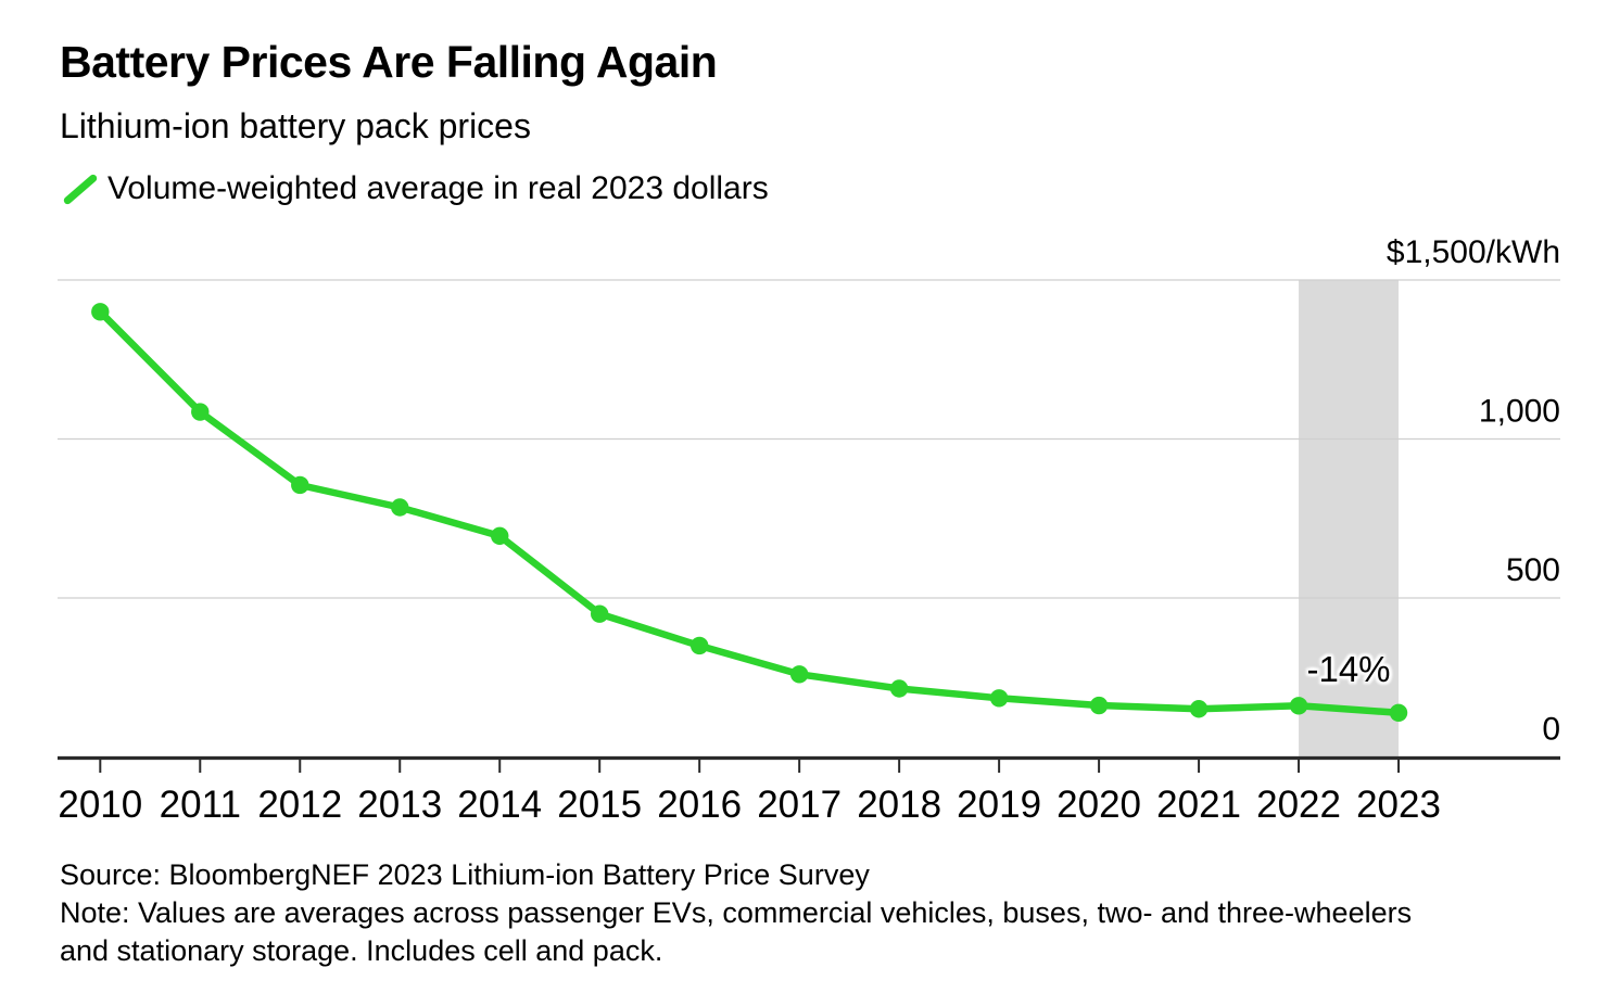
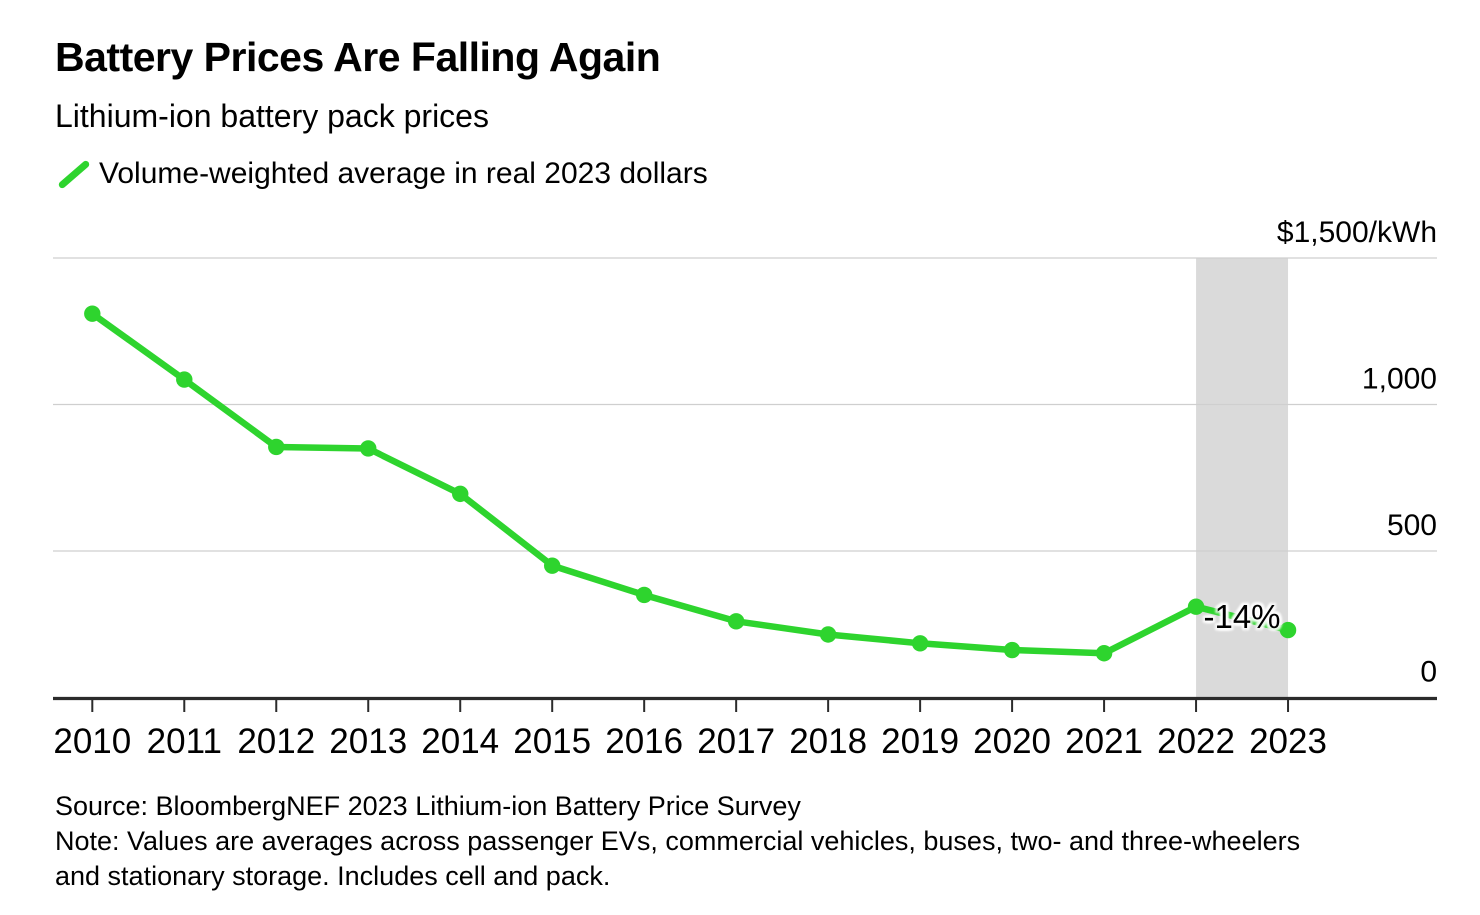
2010: 1400 -> 1310
2013: 780 -> 850
2022: 160 -> 310
2023: 140 -> 230
